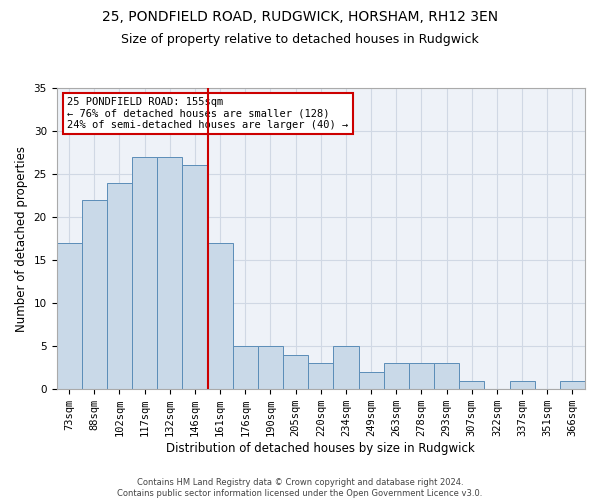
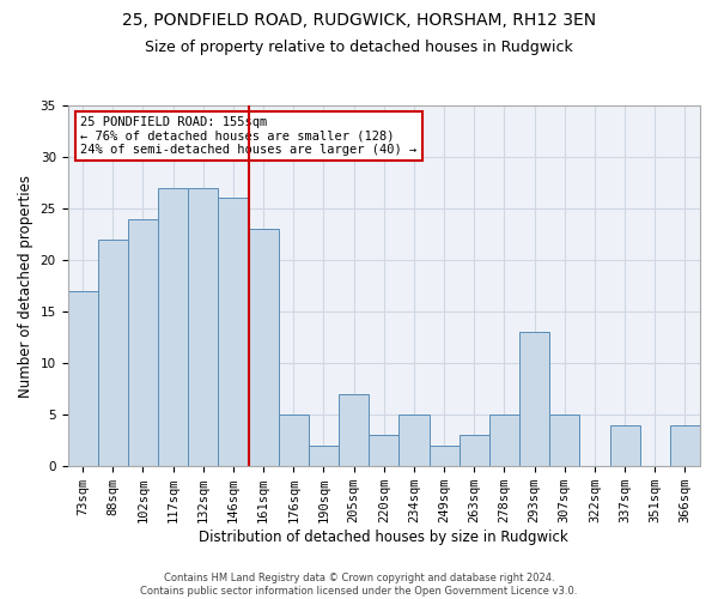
161sqm: 17 -> 23
190sqm: 5 -> 2
205sqm: 4 -> 7
278sqm: 3 -> 5
293sqm: 3 -> 13
307sqm: 1 -> 5
337sqm: 1 -> 4
366sqm: 1 -> 4
